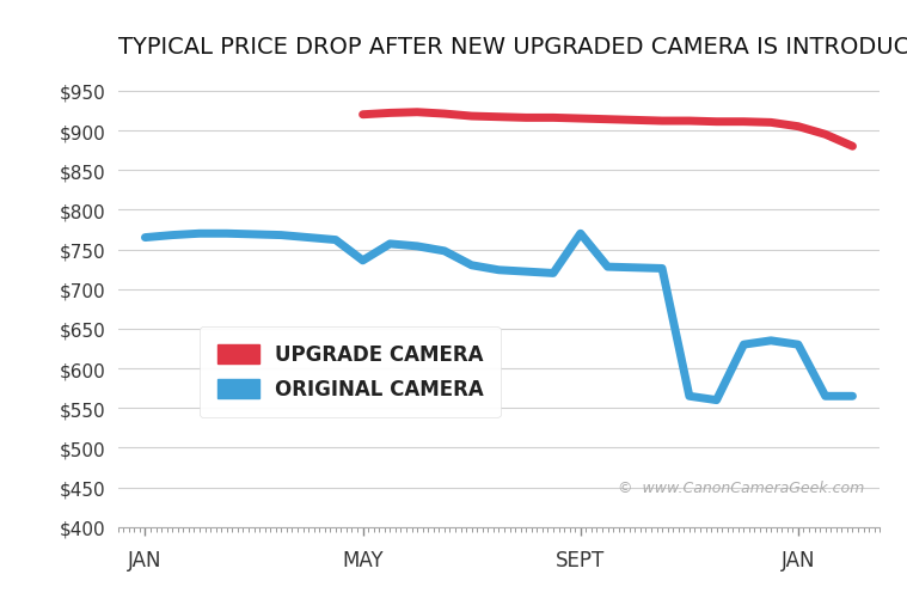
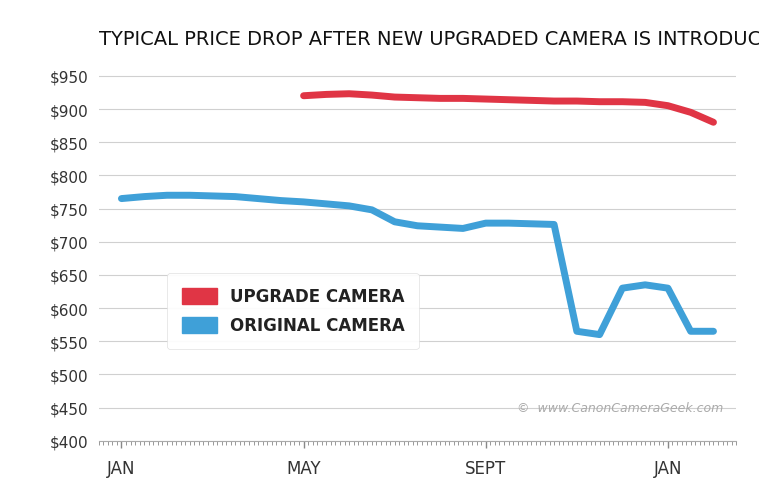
ORIGINAL CAMERA/MAY: $736 -> $760
ORIGINAL CAMERA/SEPT: $770 -> $728
